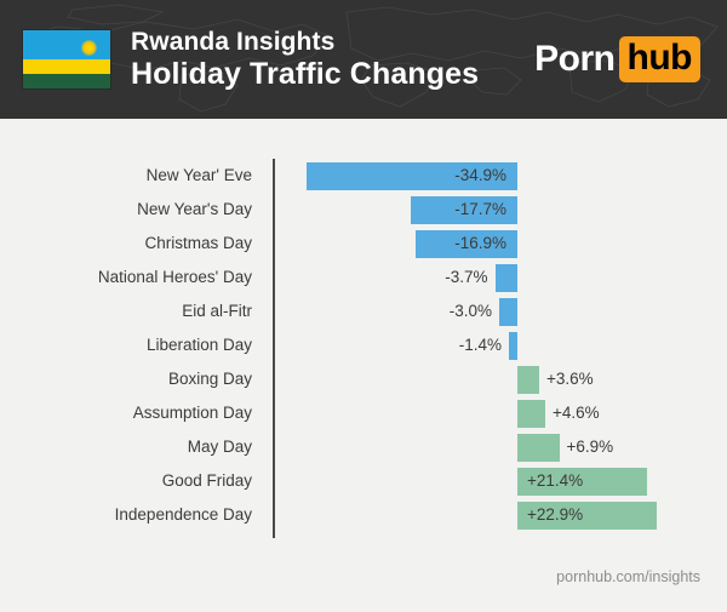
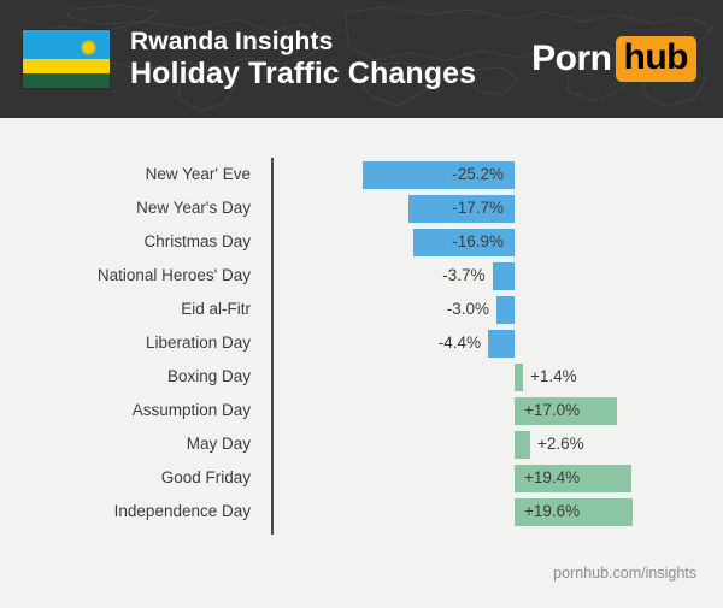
New Year' Eve: -34.9% -> -25.2%
Liberation Day: -1.4% -> -4.4%
Boxing Day: +3.6% -> +1.4%
Assumption Day: +4.6% -> +17.0%
May Day: +6.9% -> +2.6%
Good Friday: +21.4% -> +19.4%
Independence Day: +22.9% -> +19.6%
